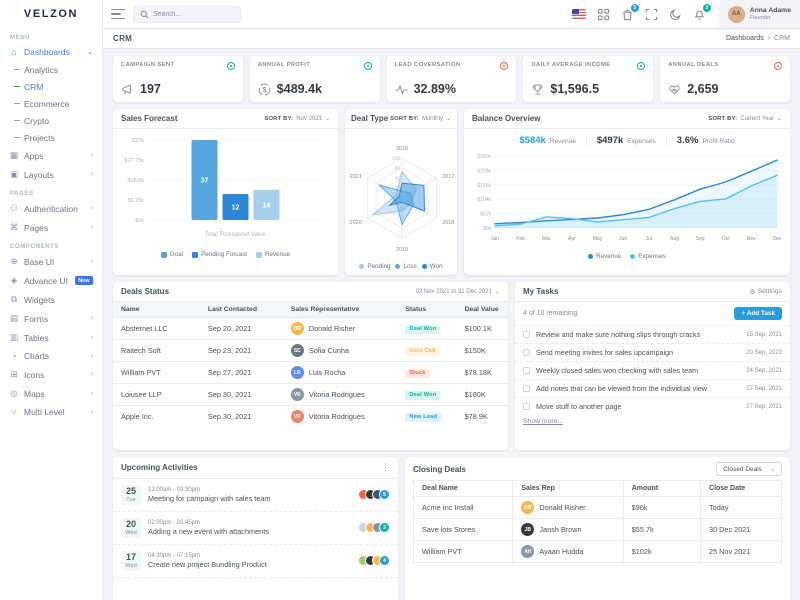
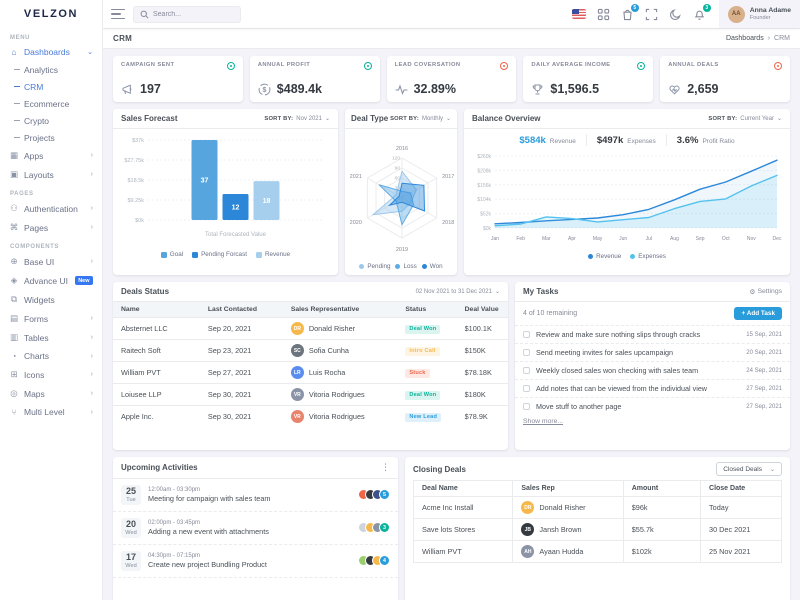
Sales Forecast/Revenue: 14 -> 18
